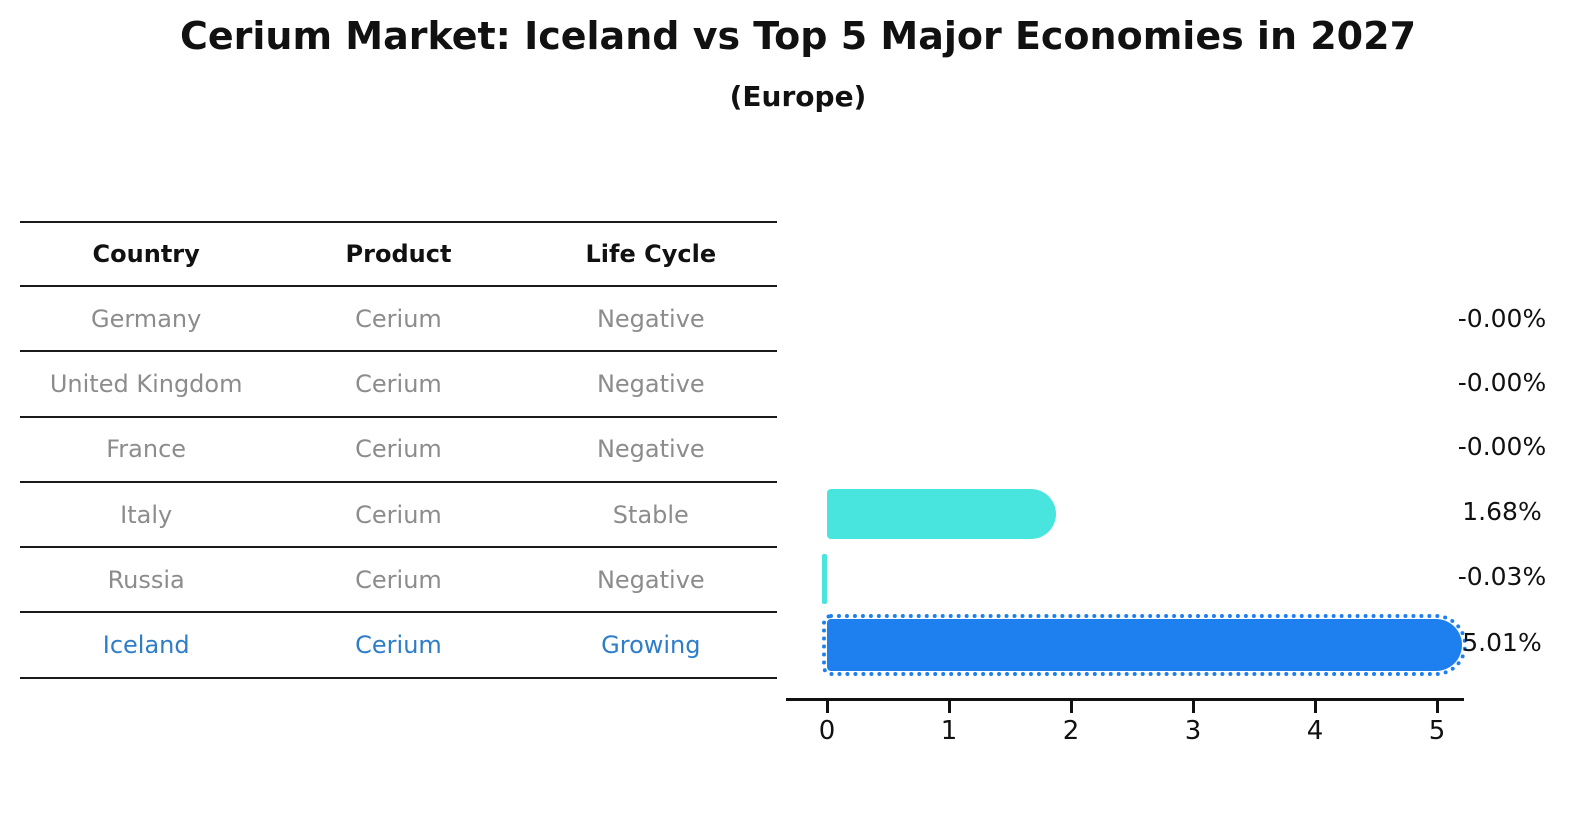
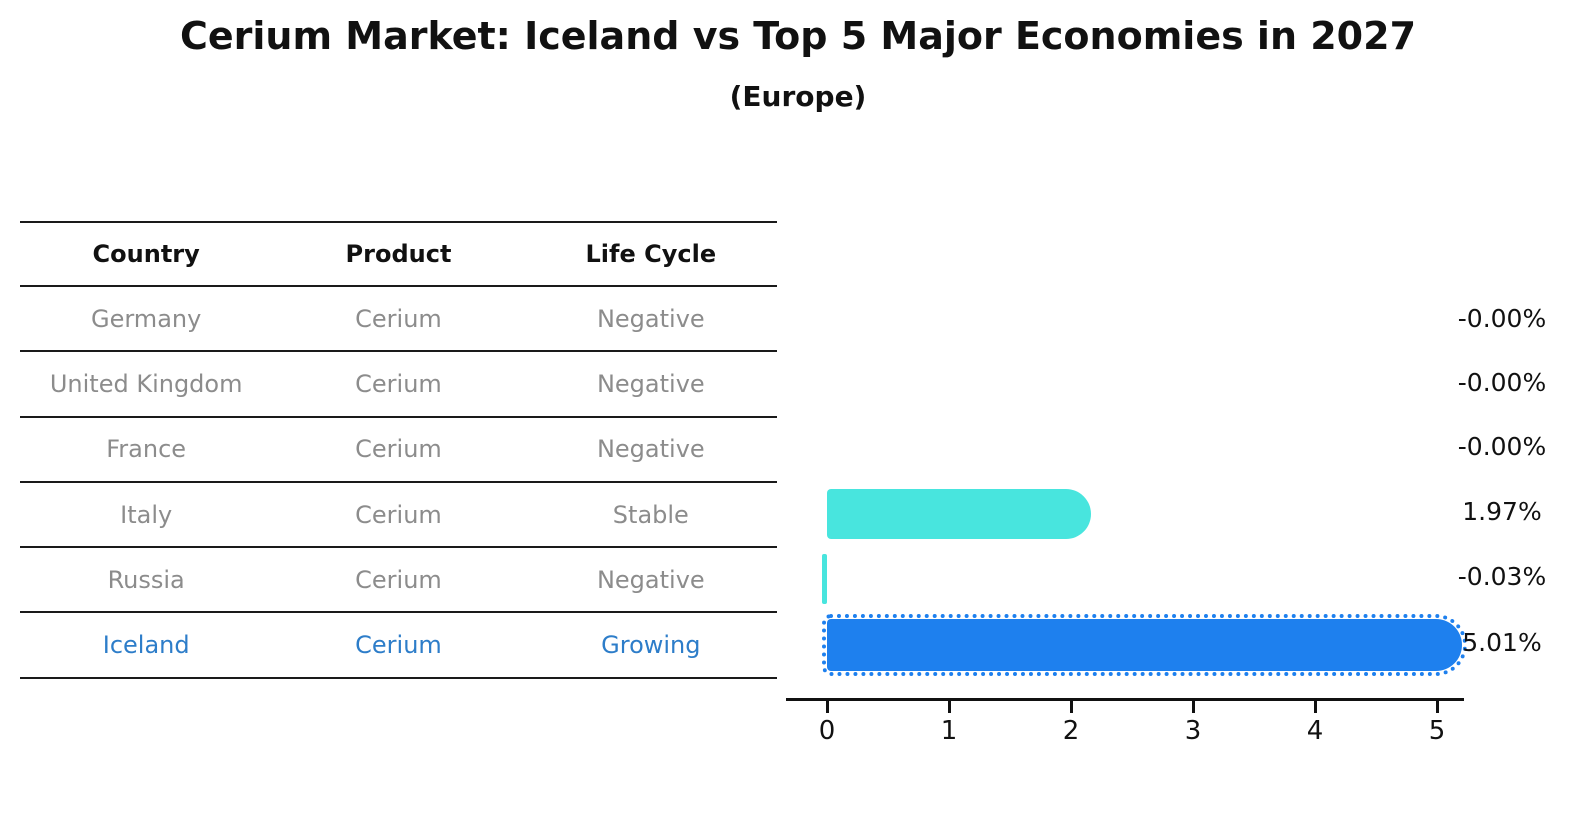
Italy: 1.68% -> 1.97%
